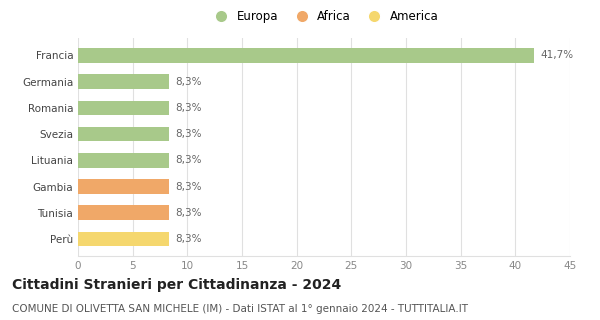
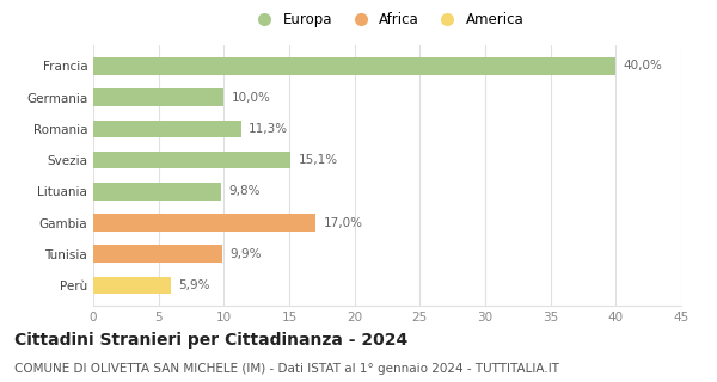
Francia: 41,7% -> 40,0%
Germania: 8,3% -> 10,0%
Romania: 8,3% -> 11,3%
Svezia: 8,3% -> 15,1%
Lituania: 8,3% -> 9,8%
Gambia: 8,3% -> 17,0%
Tunisia: 8,3% -> 9,9%
Perù: 8,3% -> 5,9%
